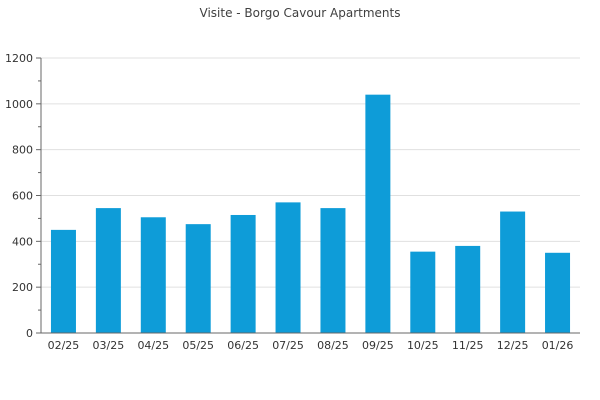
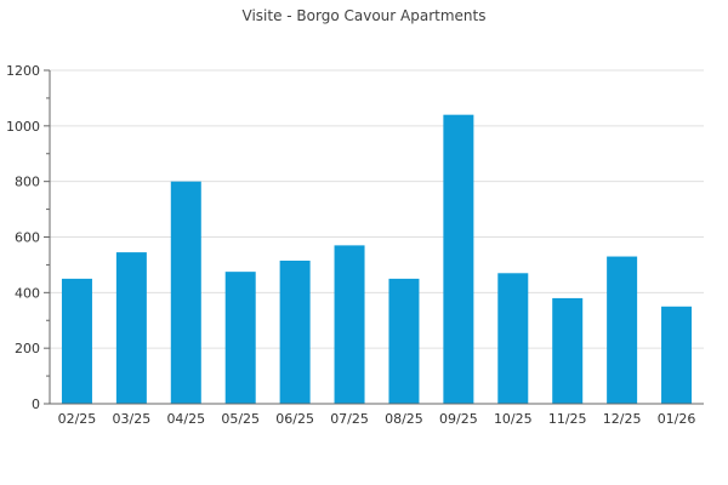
04/25: 500 -> 800
08/25: 540 -> 450
10/25: 360 -> 470
